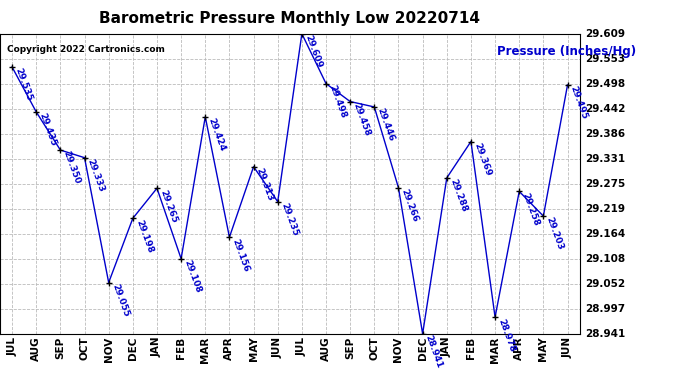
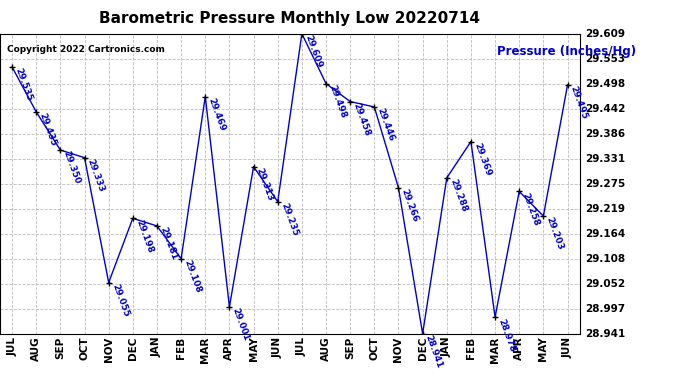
JAN: 29.265 -> 29.181
MAR: 29.424 -> 29.469
APR: 29.156 -> 29.001
